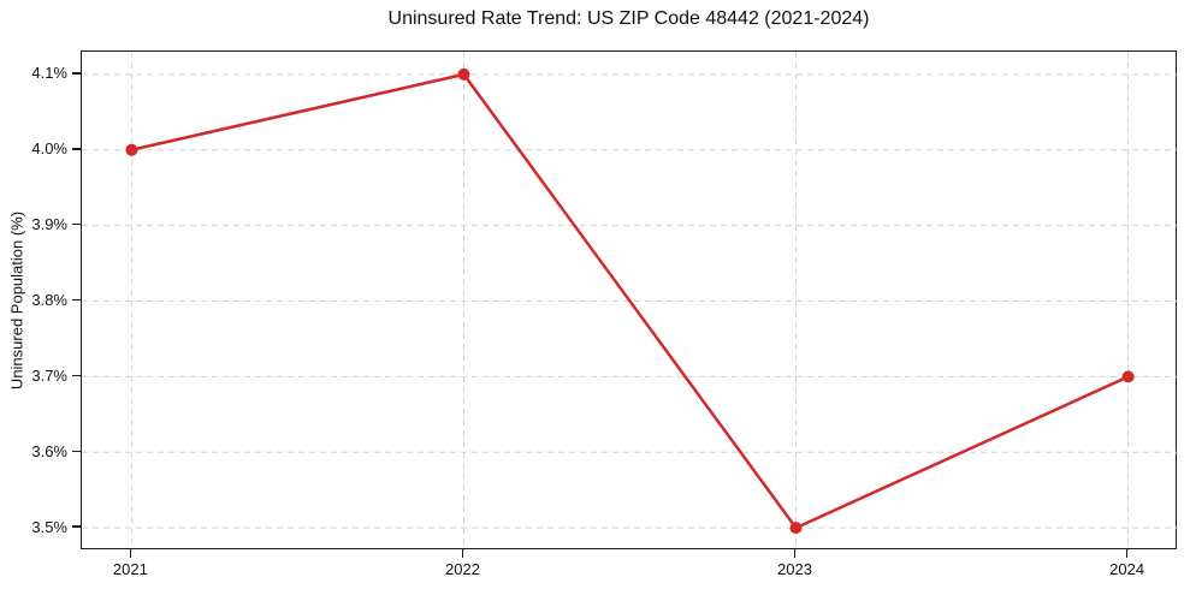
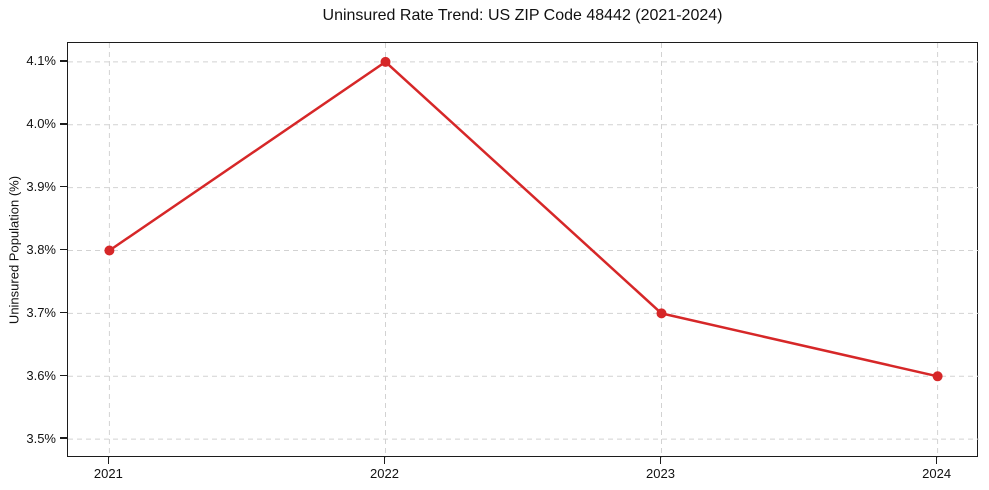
2021: 4.0% -> 3.8%
2023: 3.5% -> 3.7%
2024: 3.7% -> 3.6%
